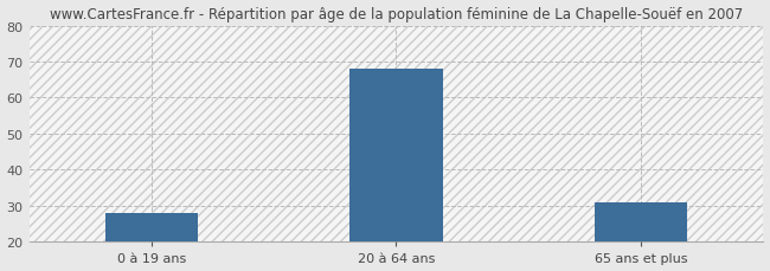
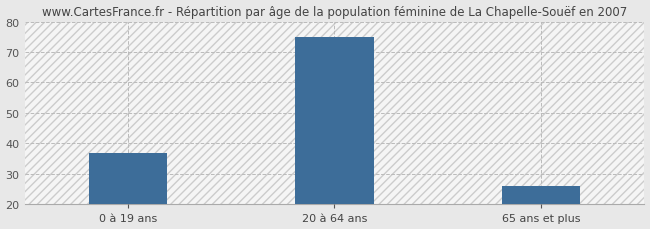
0 à 19 ans: 28 -> 37
20 à 64 ans: 68 -> 75
65 ans et plus: 31 -> 26
